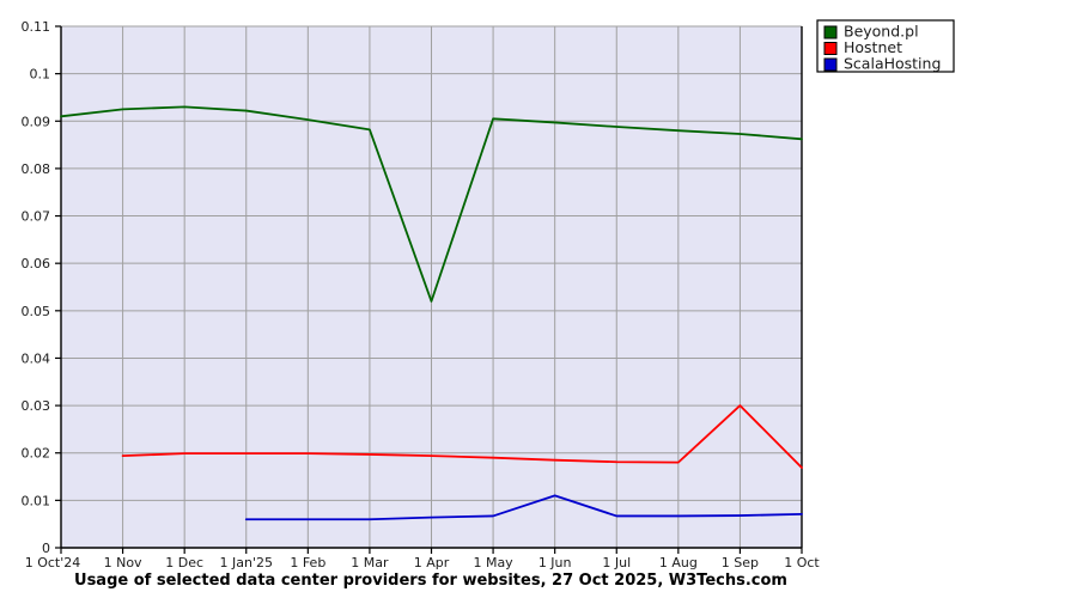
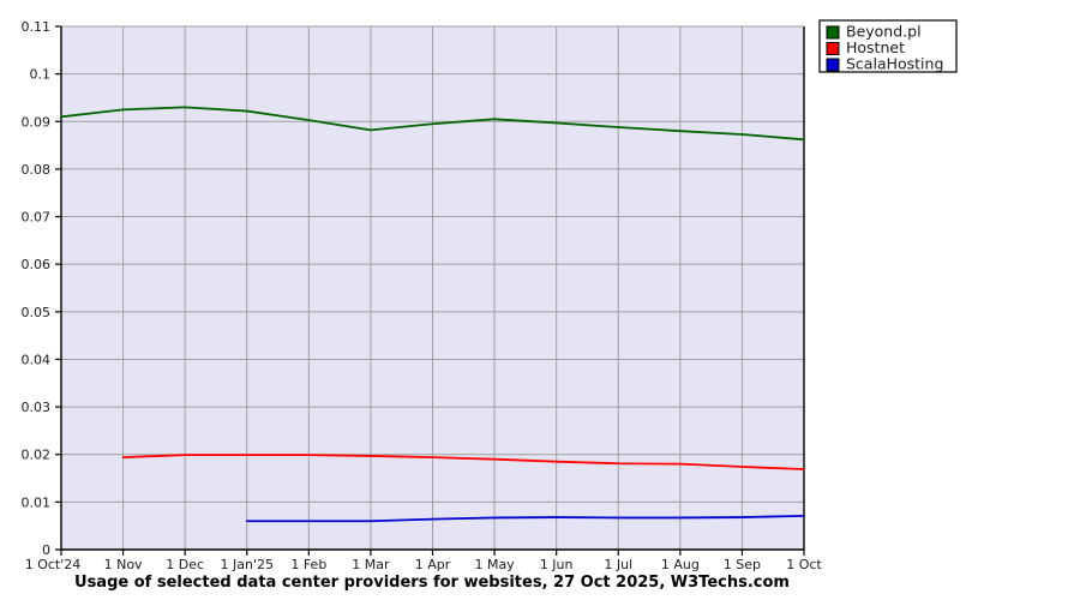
Beyond.pl/1 Apr: 0.052 -> 0.089
ScalaHosting/1 Jun: 0.011 -> 0.007
Hostnet/1 Sep: 0.030 -> 0.017
